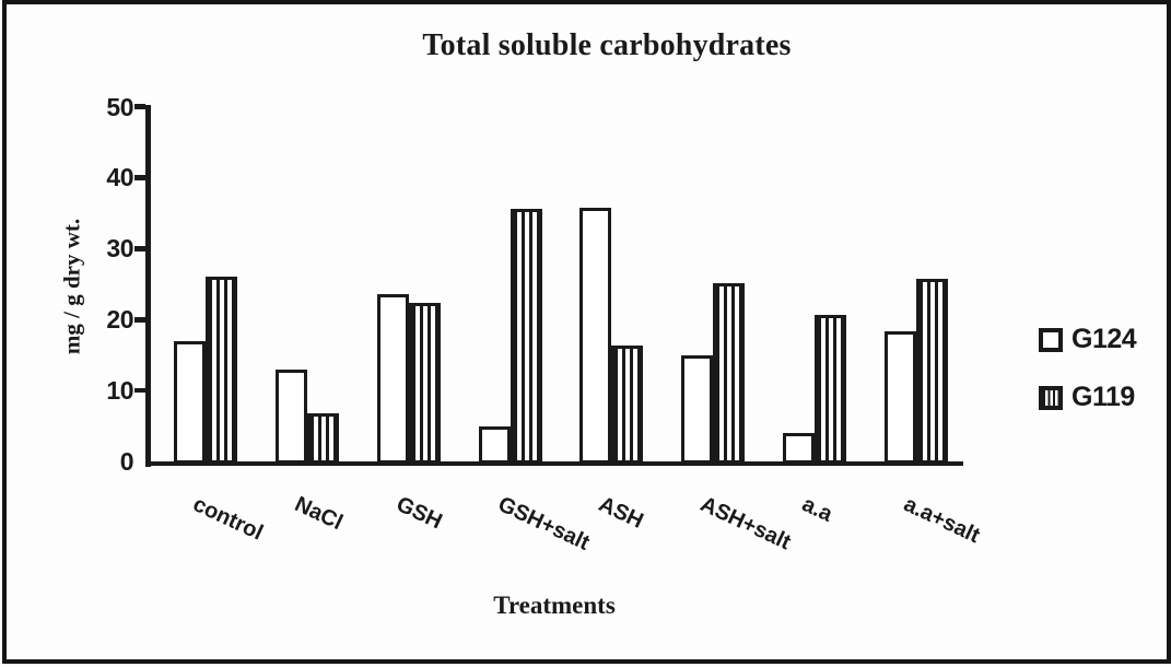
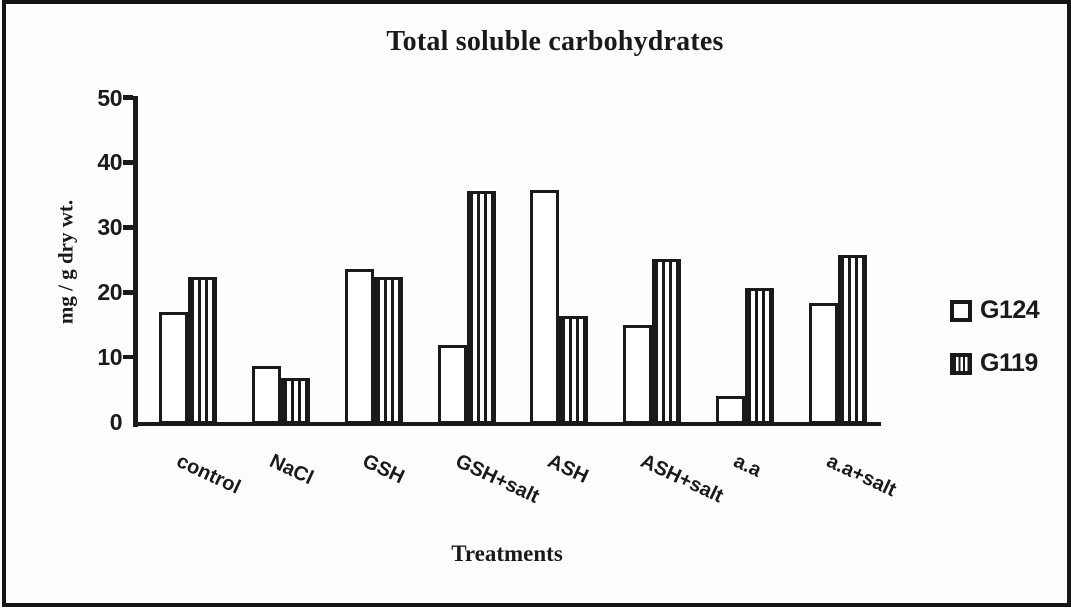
G119/control: 26 -> 22
G124/NaCl: 13 -> 9
G124/GSH+salt: 5 -> 12
